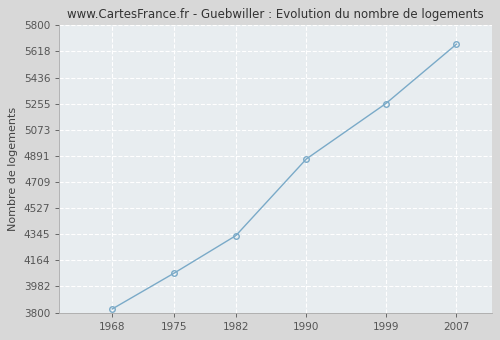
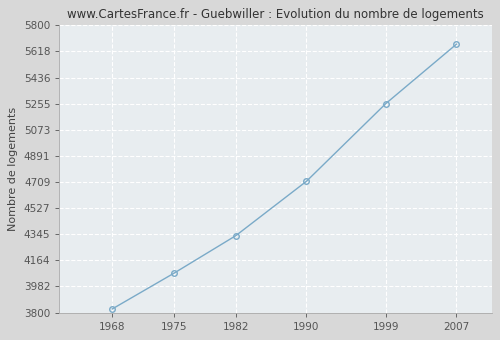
1990: 4870 -> 4710
